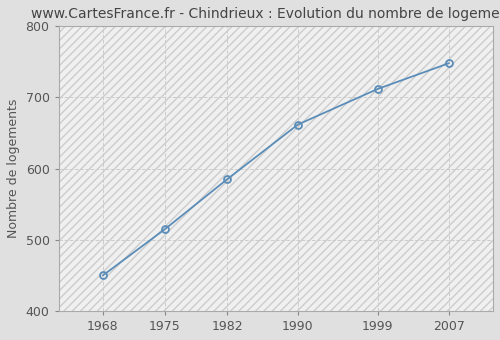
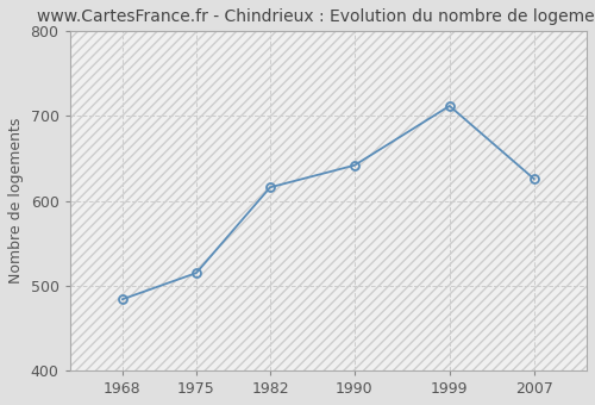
1968: 450 -> 484
1982: 585 -> 616
1990: 662 -> 642
2007: 748 -> 626
